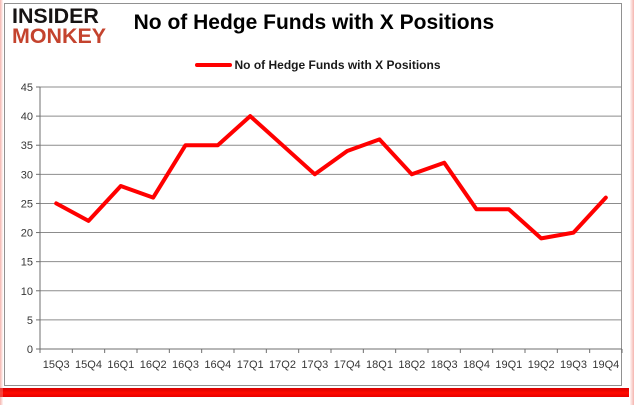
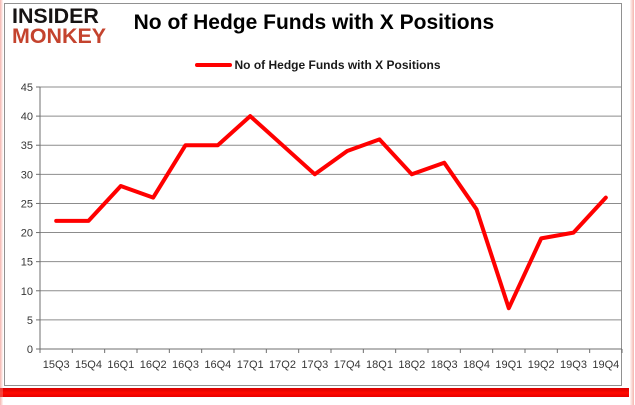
15Q3: 25 -> 22
19Q1: 24 -> 7
